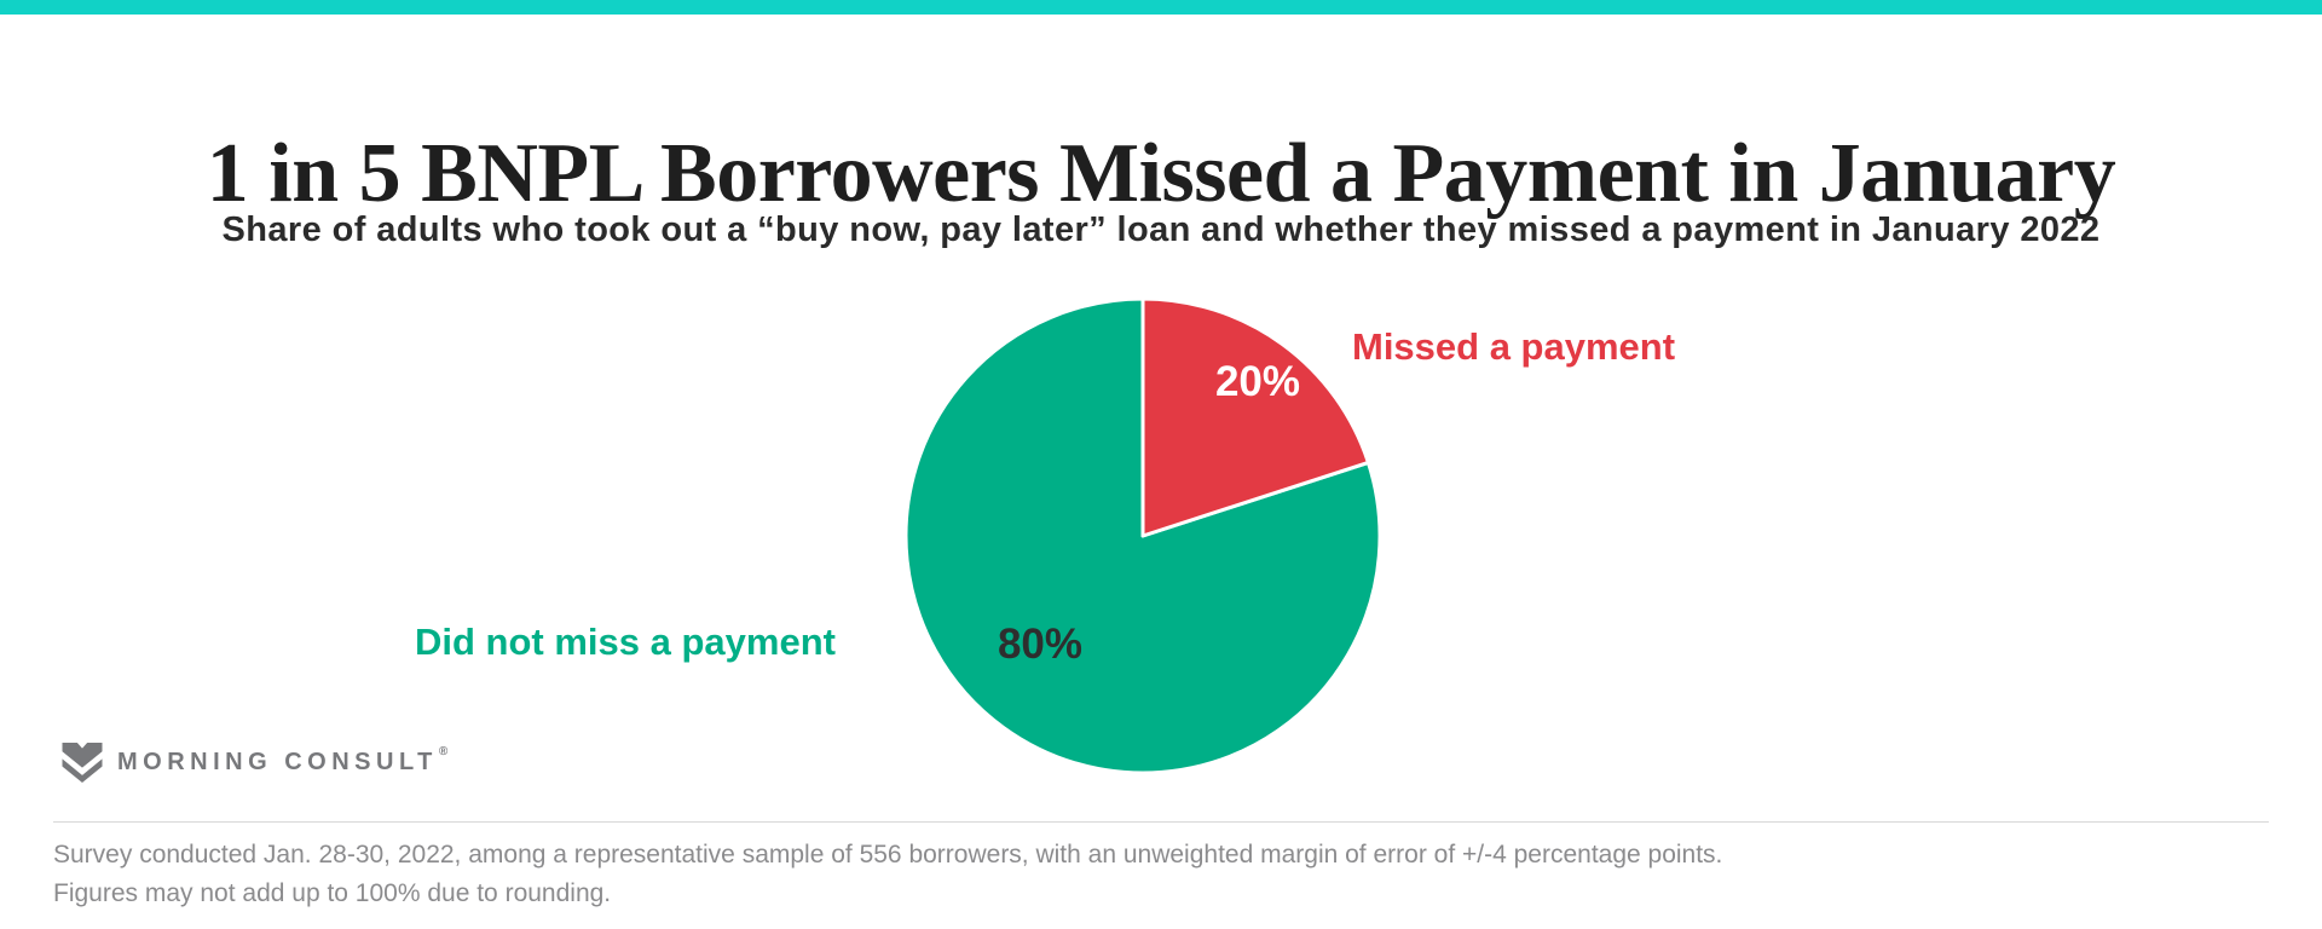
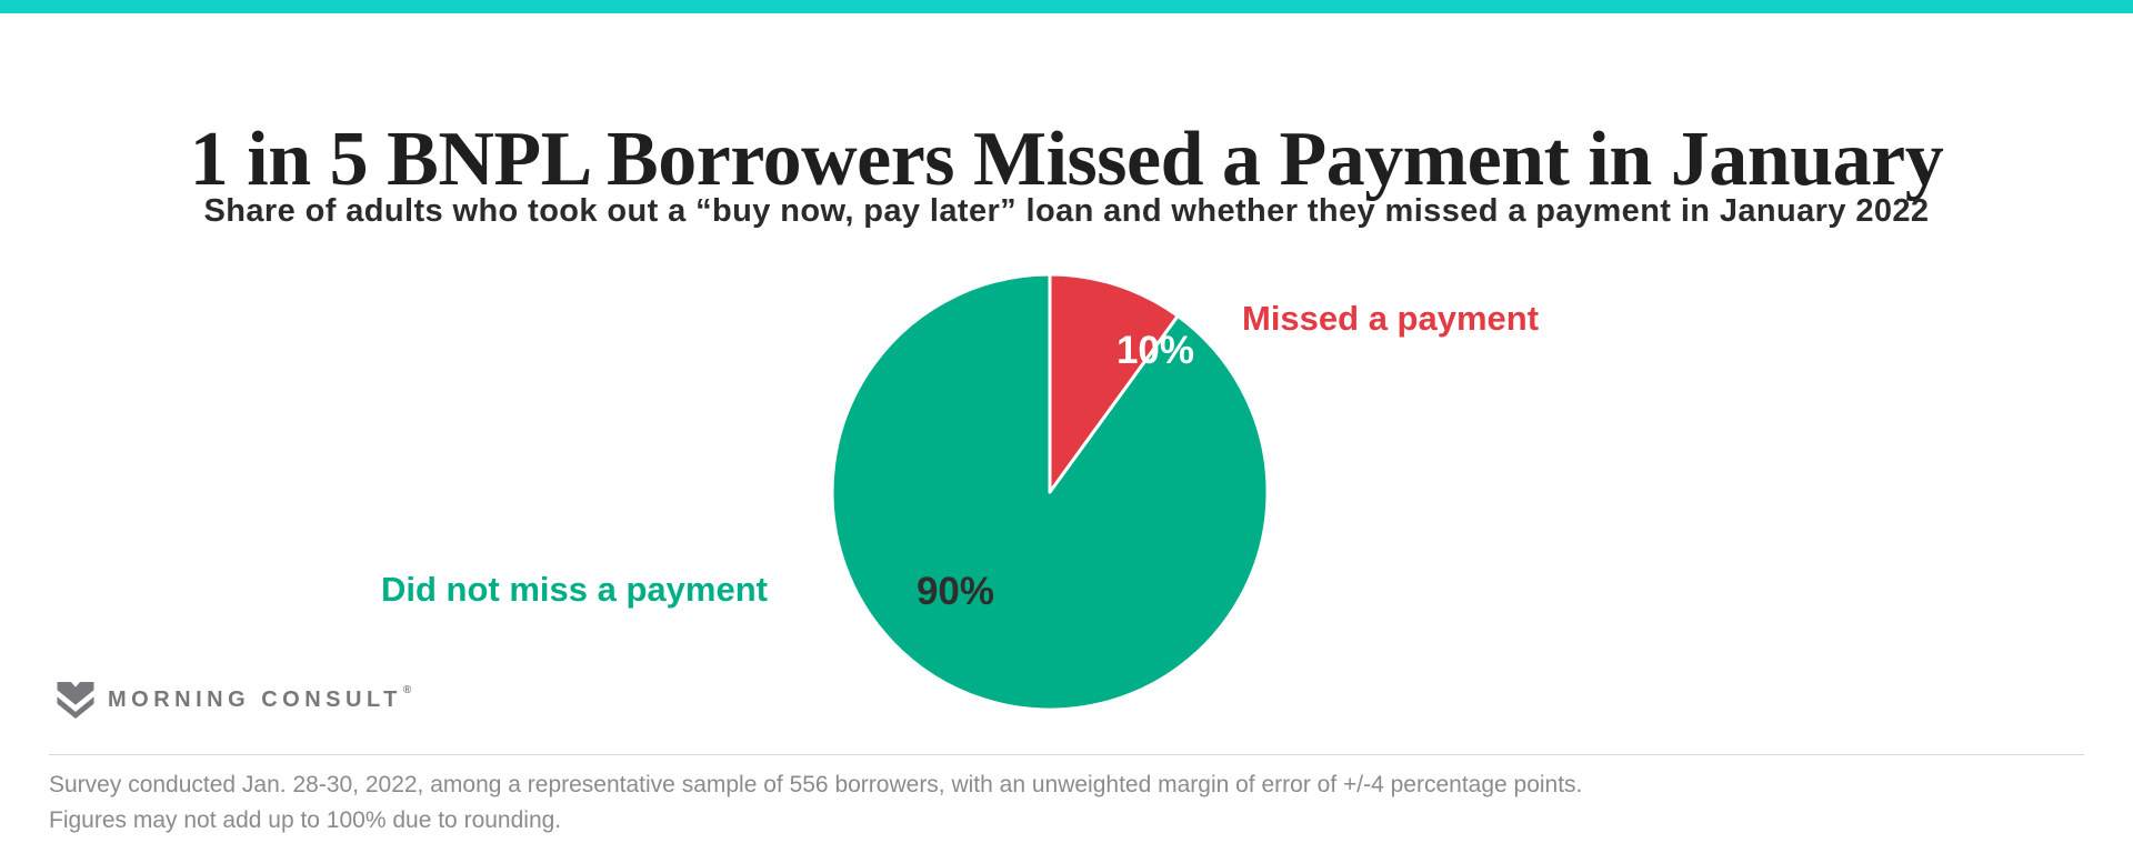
Missed a payment: 20% -> 10%
Did not miss a payment: 80% -> 90%
